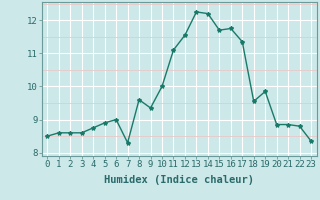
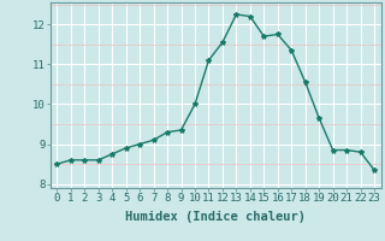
7: 8.30 -> 9.10
8: 9.60 -> 9.30
18: 9.55 -> 10.55
19: 9.85 -> 9.65
